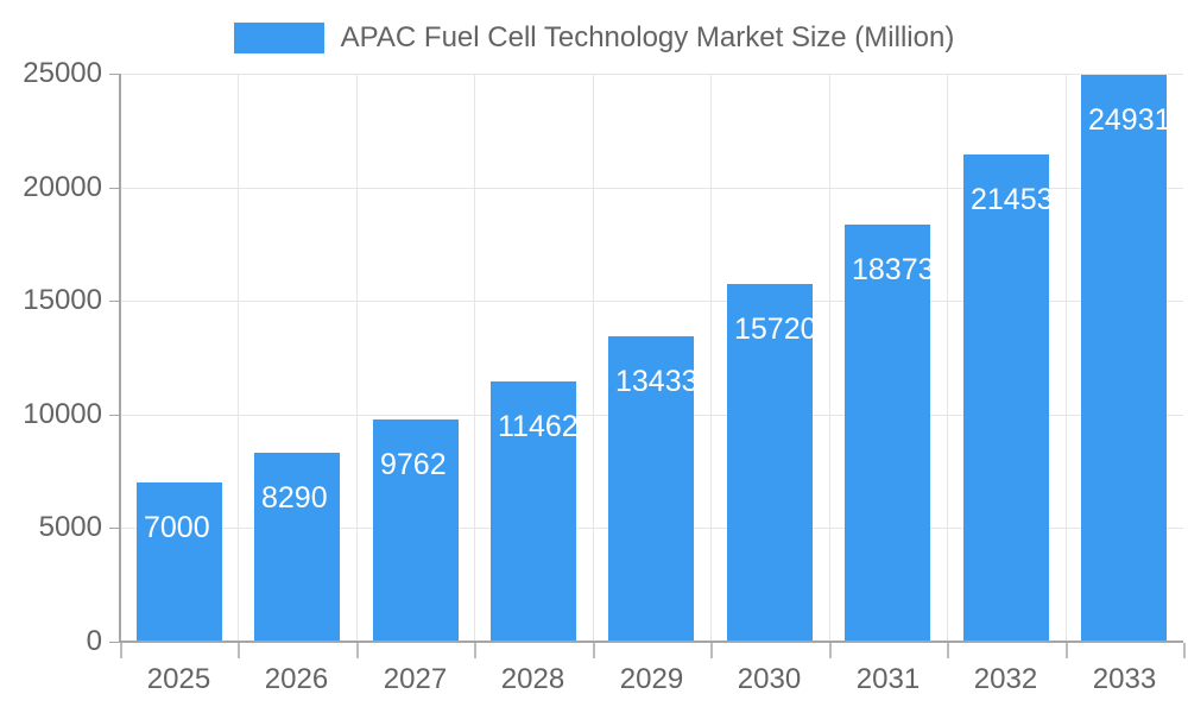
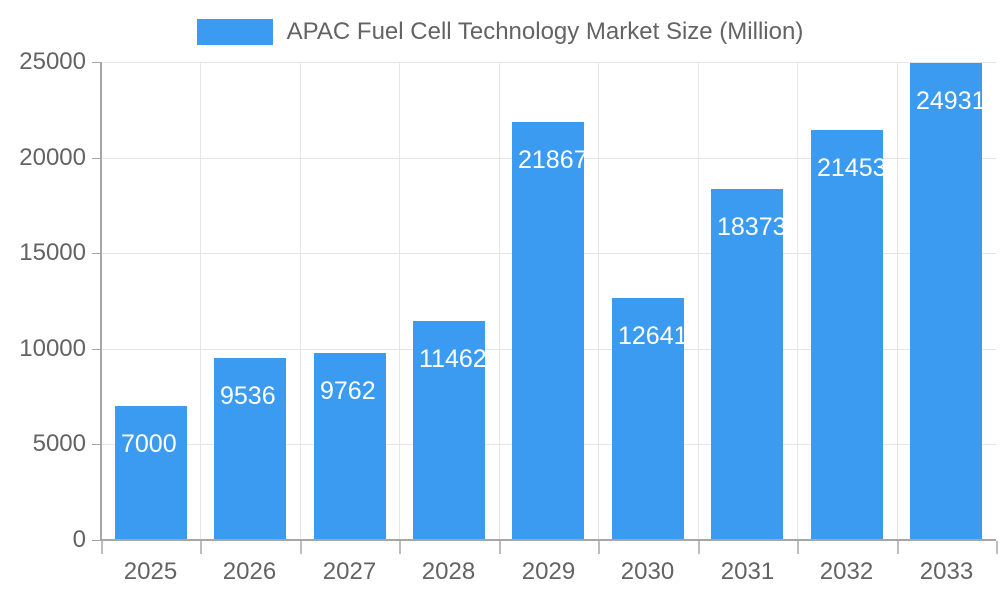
2026: 8290 -> 9536
2029: 13433 -> 21867
2030: 15720 -> 12641
